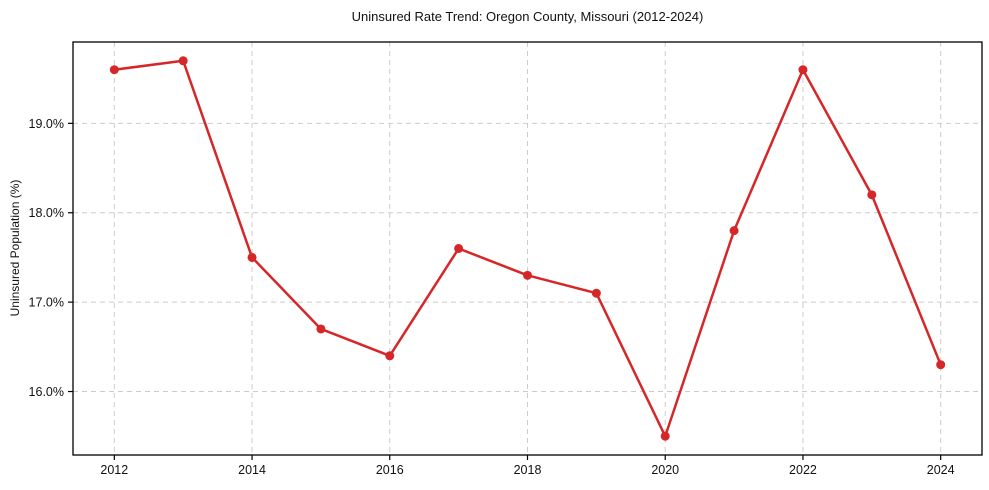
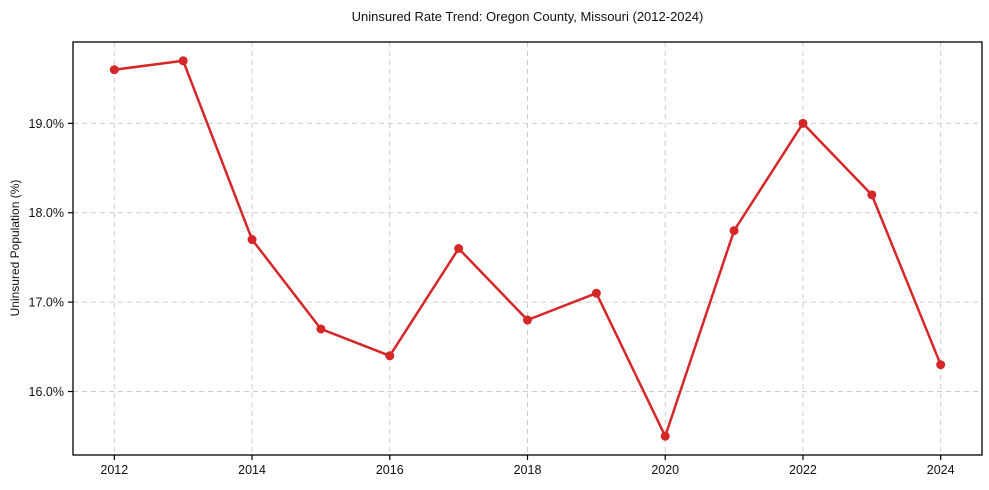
2014: 17.5% -> 17.7%
2018: 17.3% -> 16.8%
2022: 19.6% -> 19.0%
